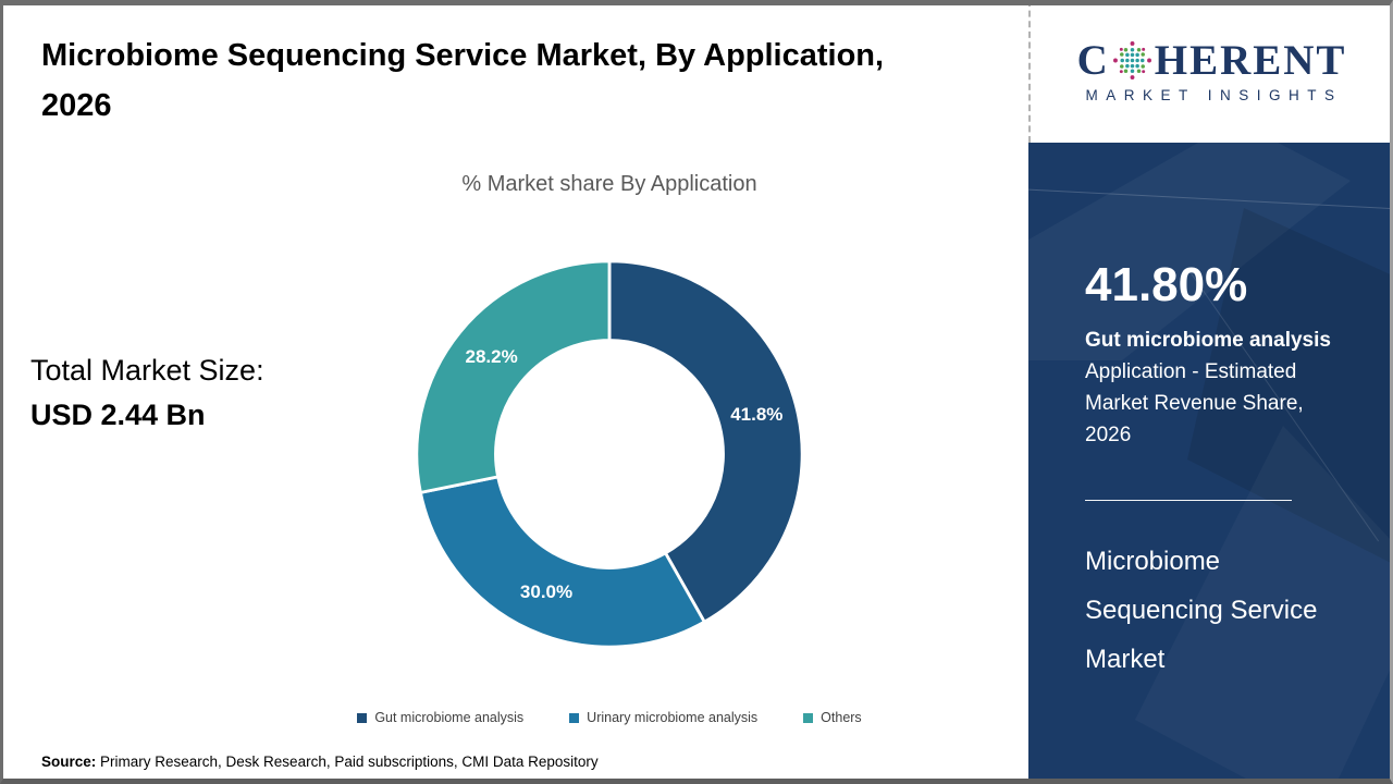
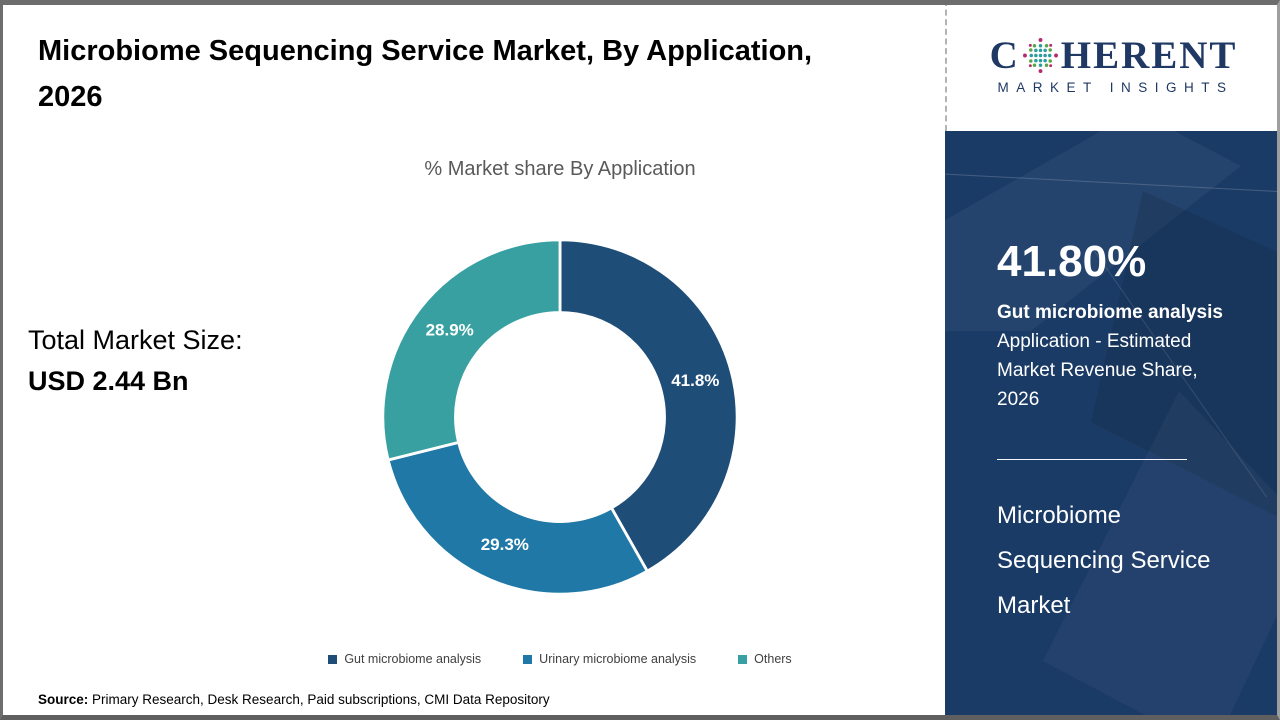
Urinary microbiome analysis: 30.0% -> 29.3%
Others: 28.2% -> 28.9%
